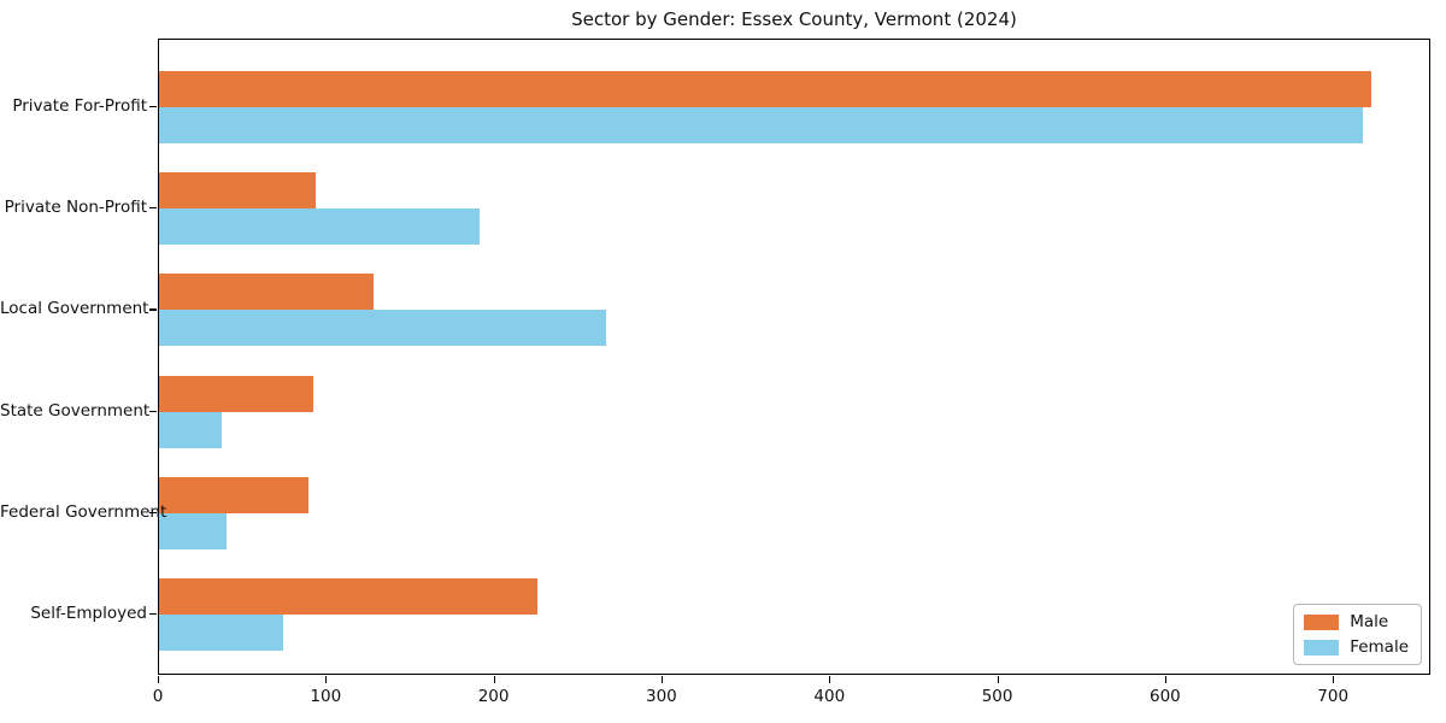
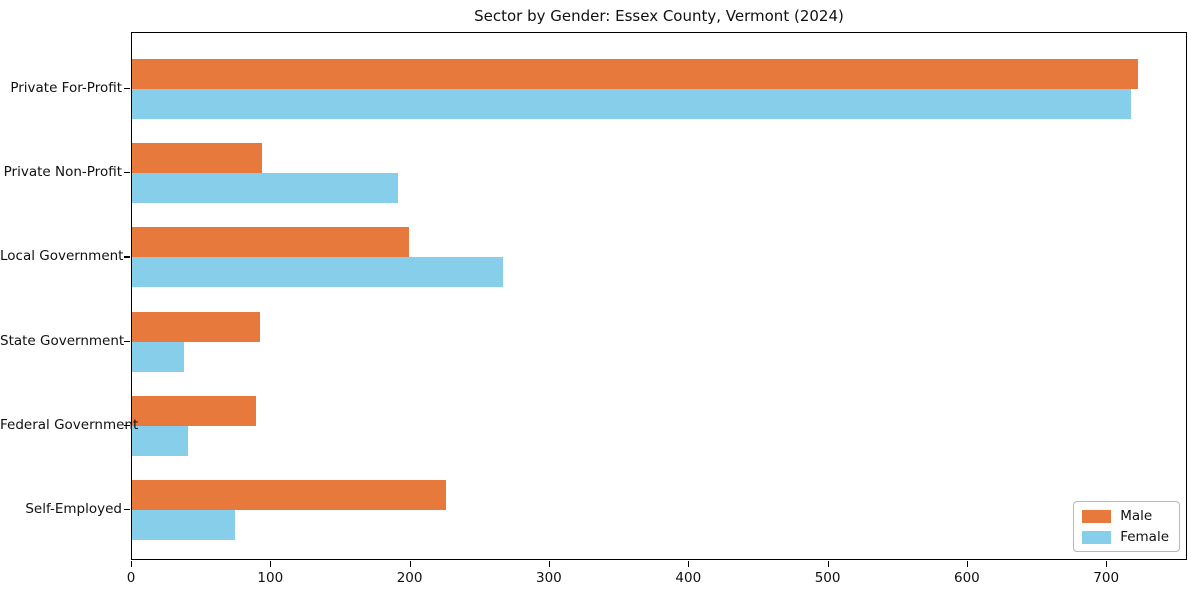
Male/Local Government: 128 -> 199
